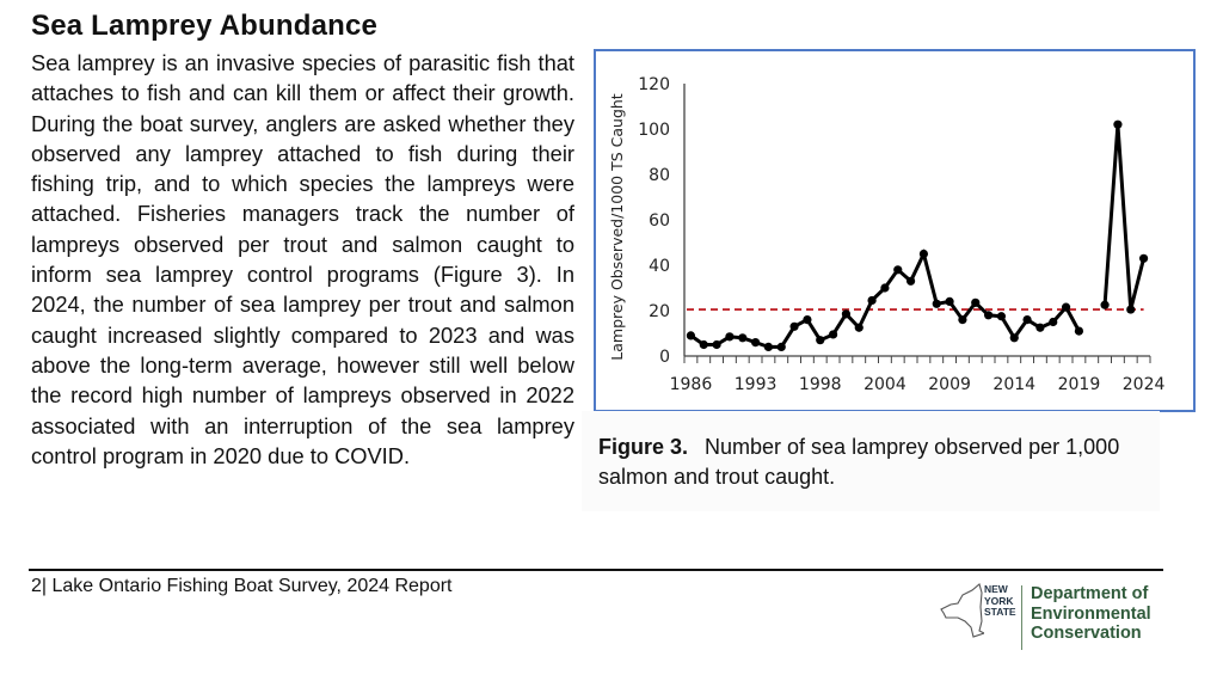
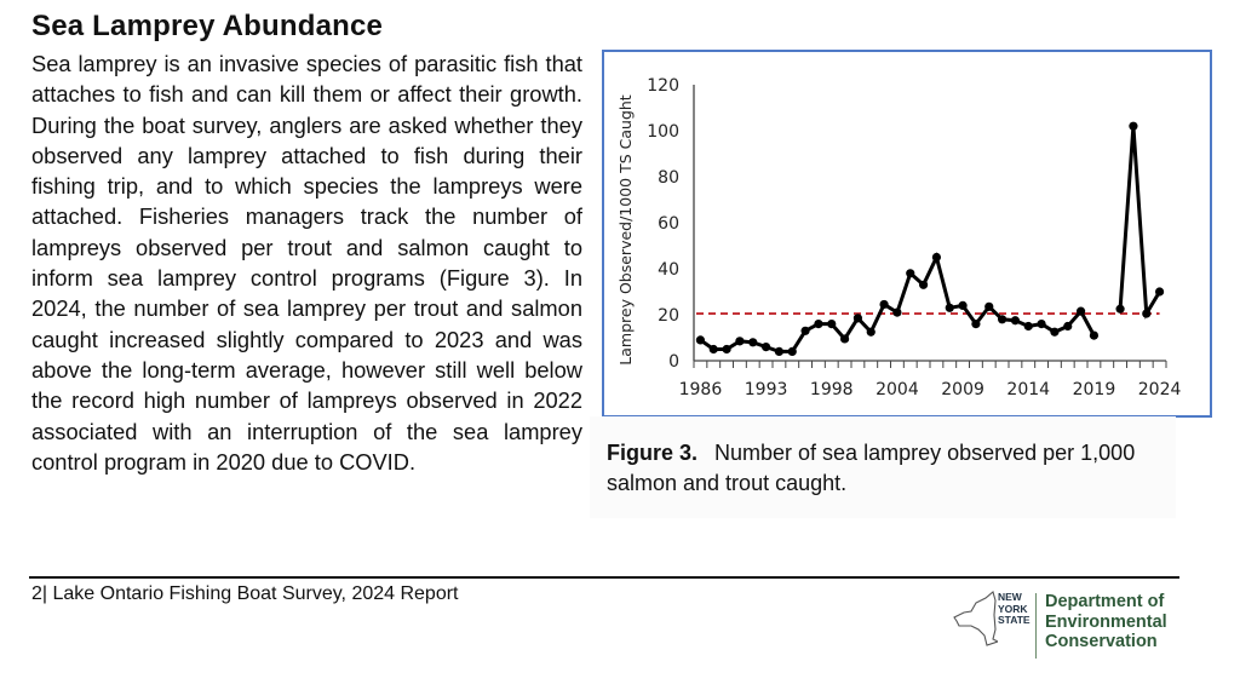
1998: 7 -> 16
2004: 30 -> 21
2014: 8 -> 15
2024: 43 -> 30
